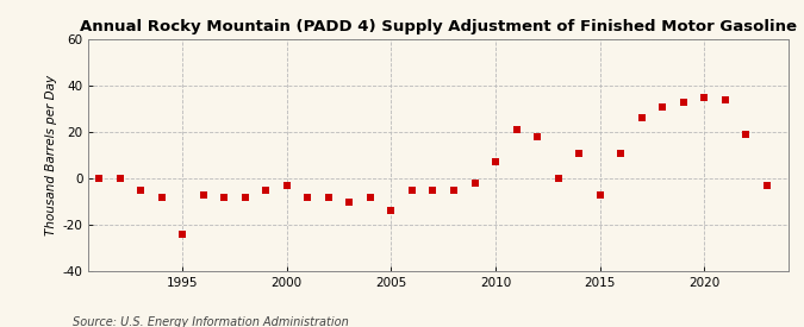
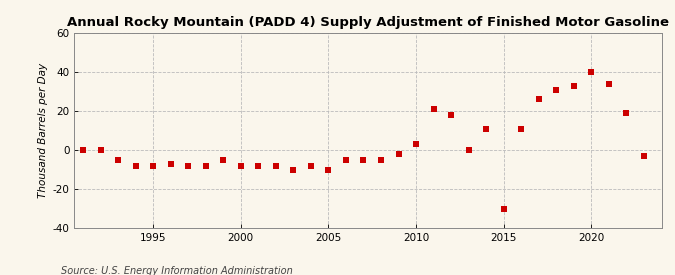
1995: -24 -> -8
2000: -3 -> -8
2005: -14 -> -10
2010: 7 -> 3
2015: -7 -> -30
2020: 35 -> 40
